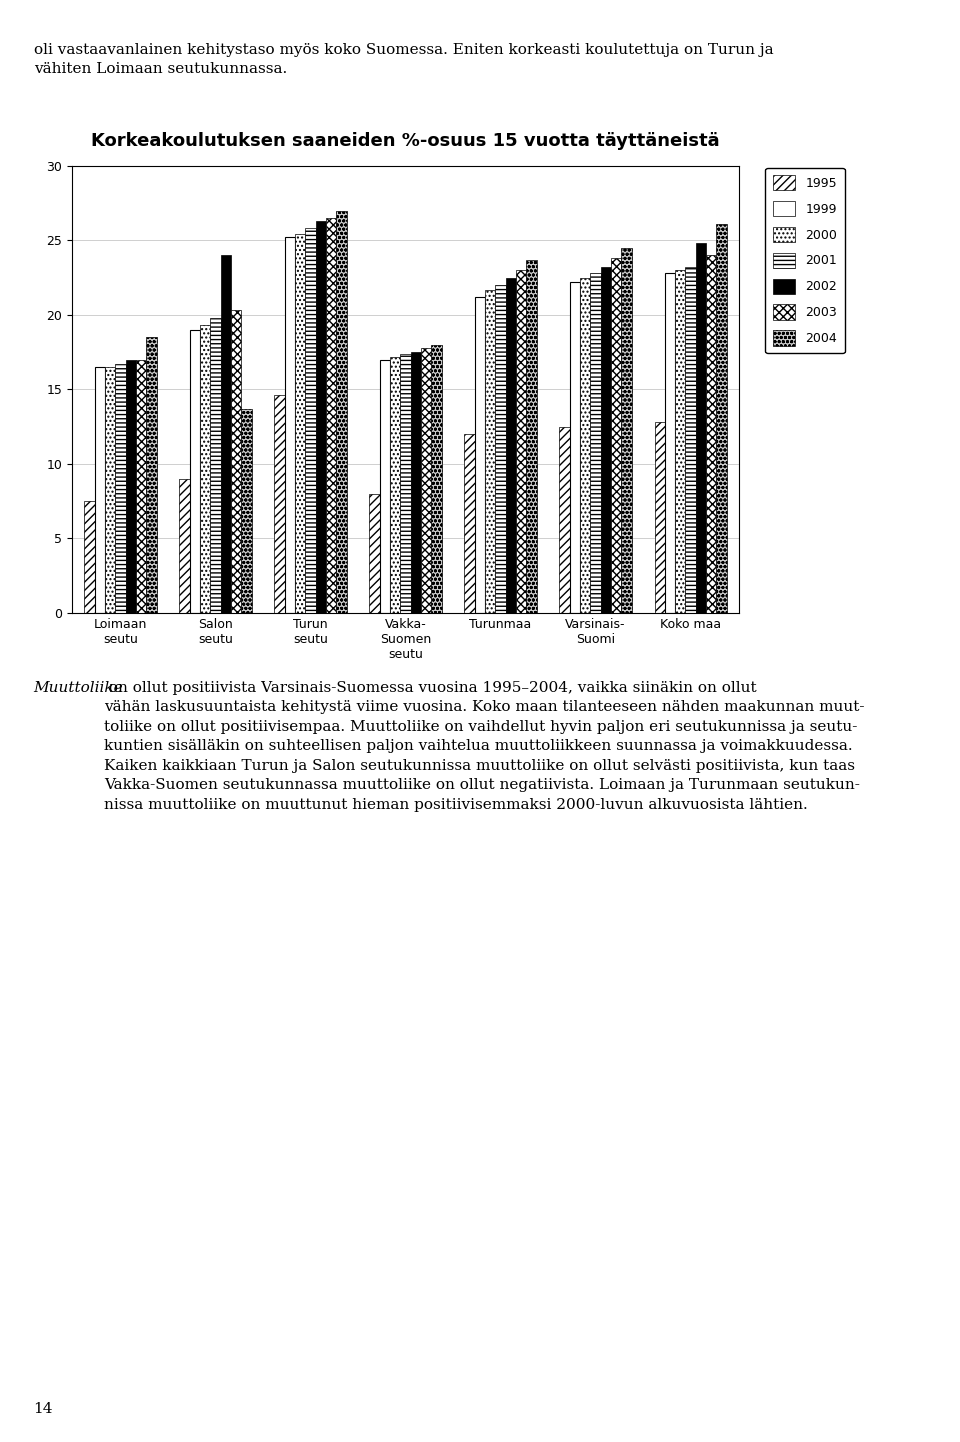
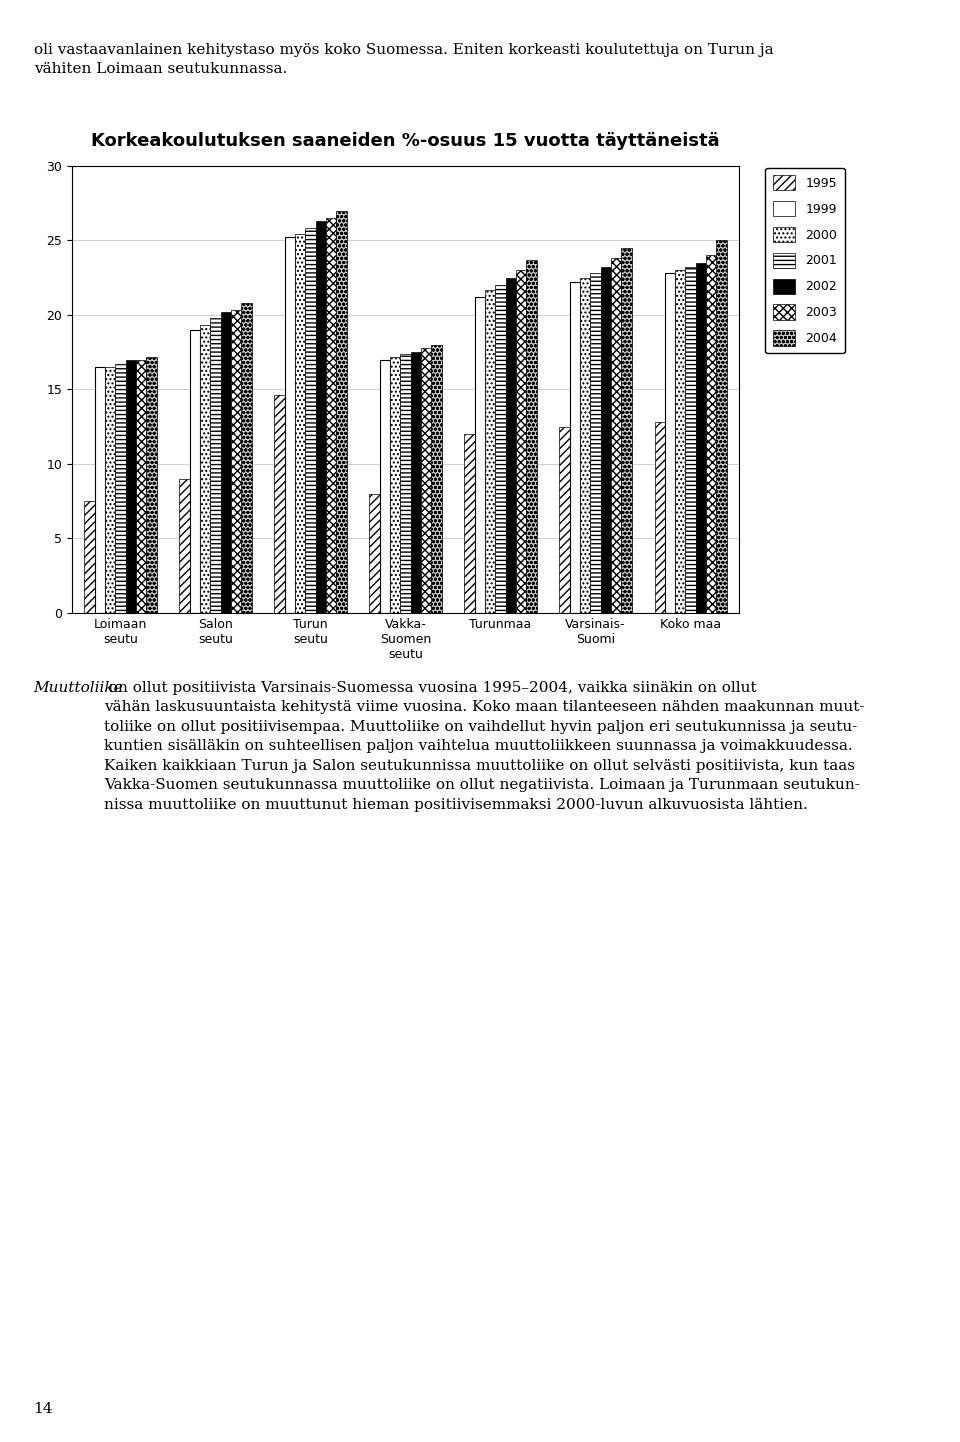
2004/Loimaan seutu: 18.5 -> 17.2
2002/Salon seutu: 24.0 -> 20.2
2004/Salon seutu: 13.7 -> 20.8
2002/Koko maa: 24.8 -> 23.5
2004/Koko maa: 26.1 -> 25.0
